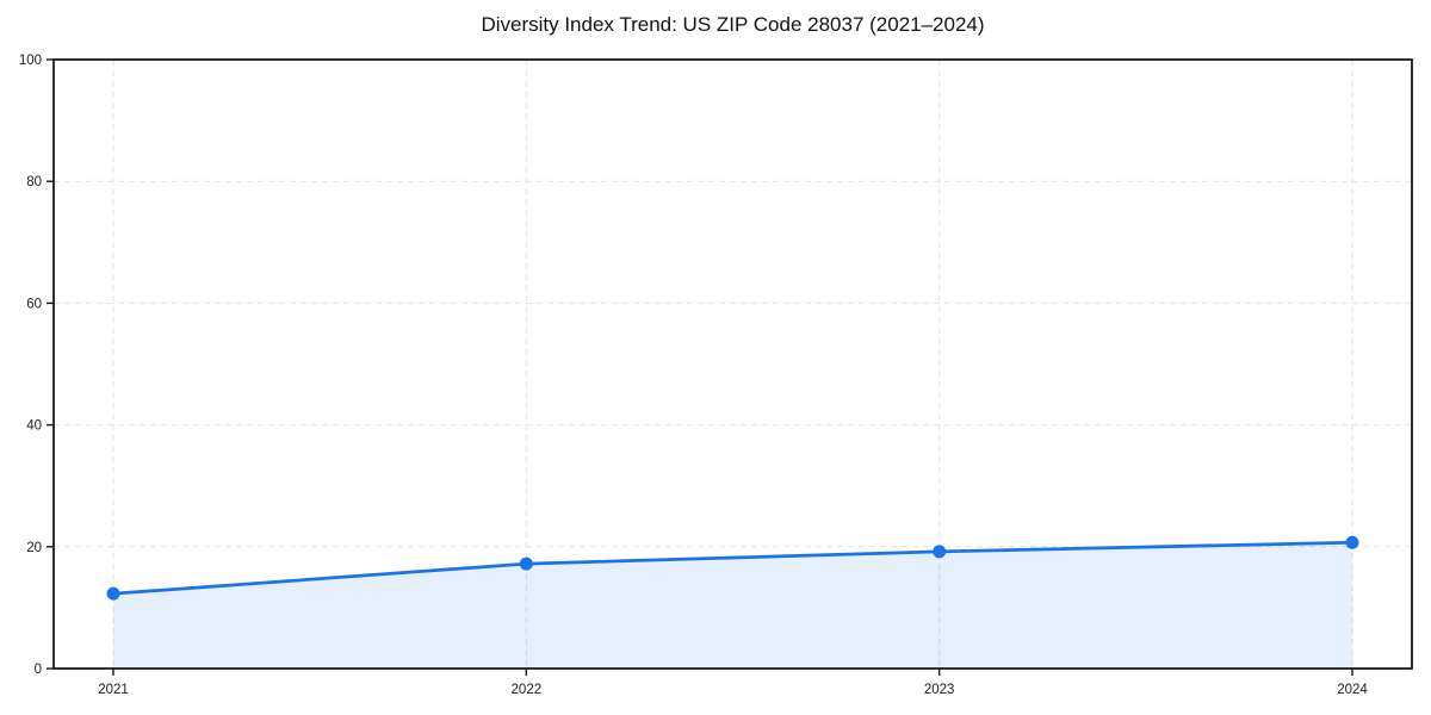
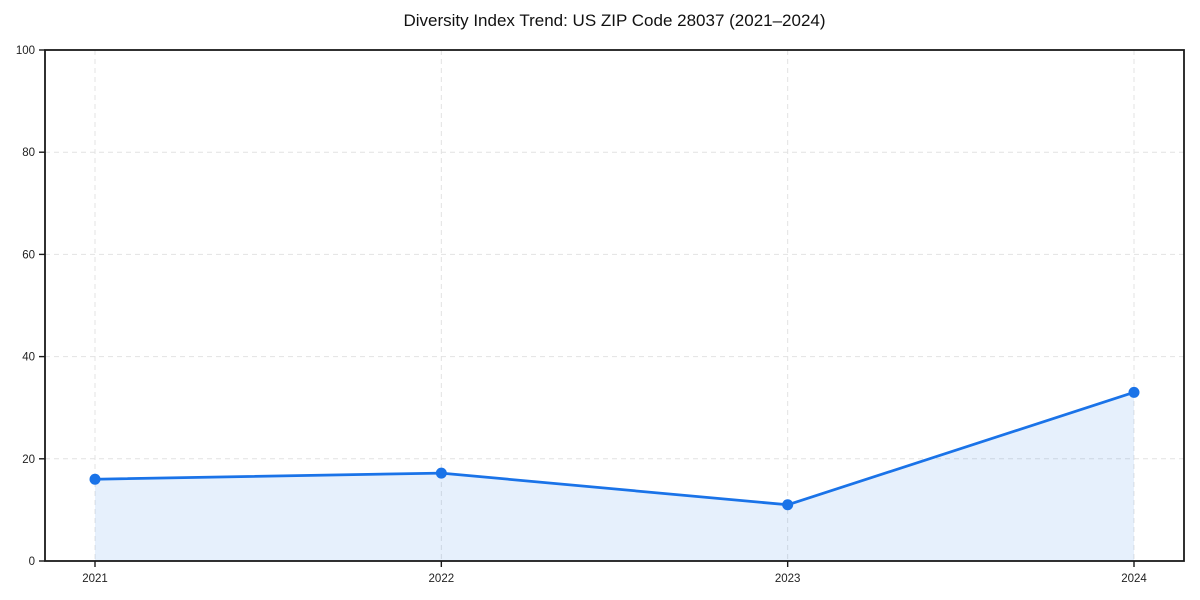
2021: 12 -> 16
2023: 19 -> 11
2024: 21 -> 33
